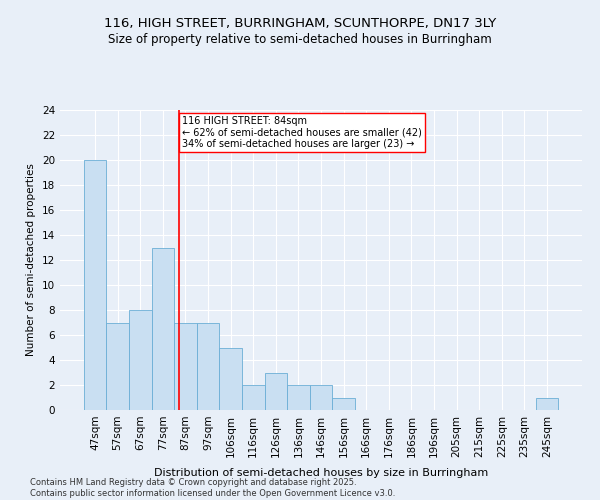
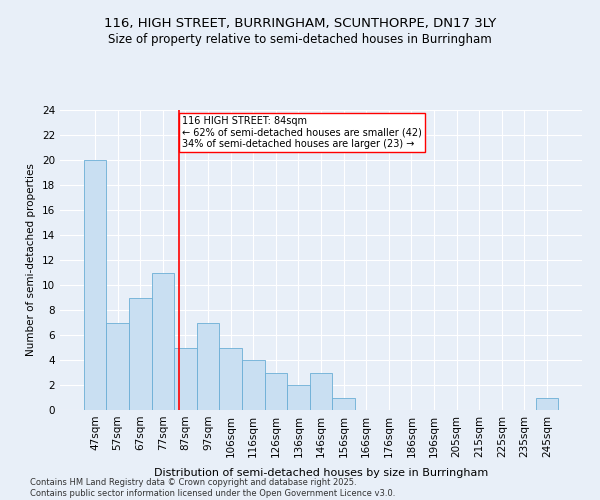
67sqm: 8 -> 9
77sqm: 13 -> 11
87sqm: 7 -> 5
116sqm: 2 -> 4
146sqm: 2 -> 3
